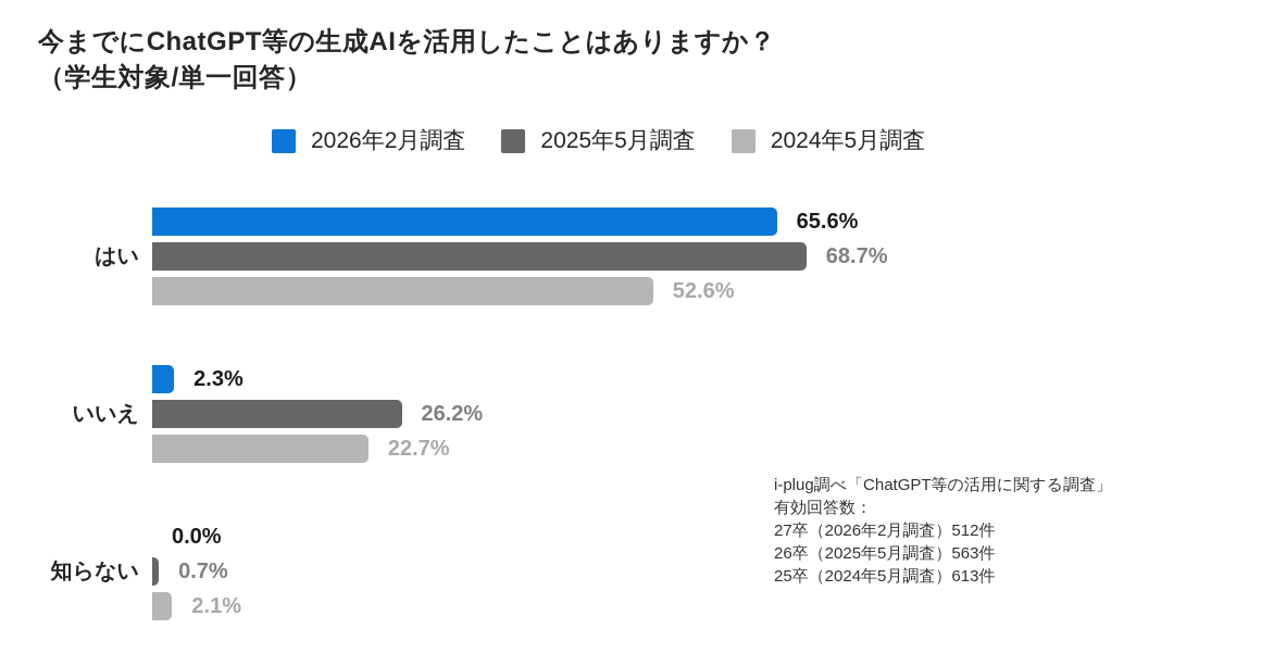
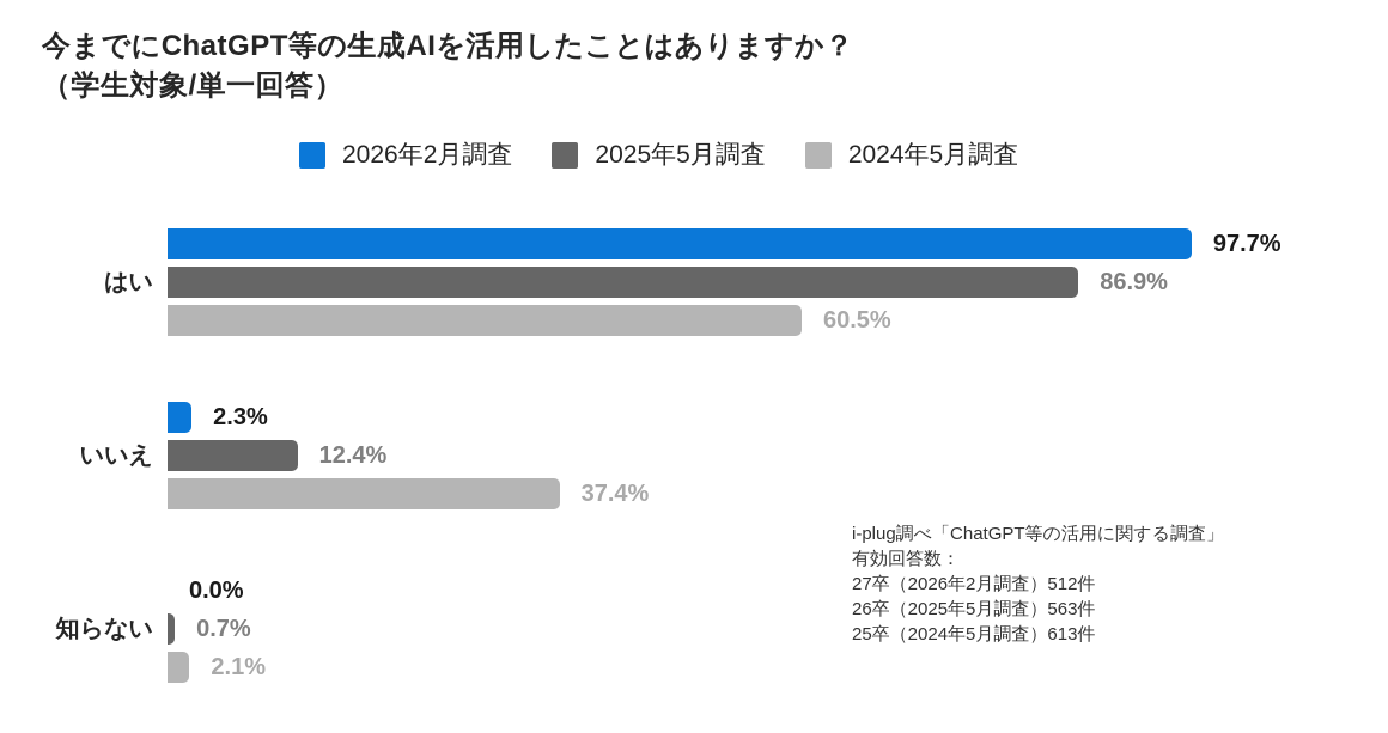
2026年2月調査/はい: 65.6% -> 97.7%
2025年5月調査/はい: 68.7% -> 86.9%
2024年5月調査/はい: 52.6% -> 60.5%
2025年5月調査/いいえ: 26.2% -> 12.4%
2024年5月調査/いいえ: 22.7% -> 37.4%
